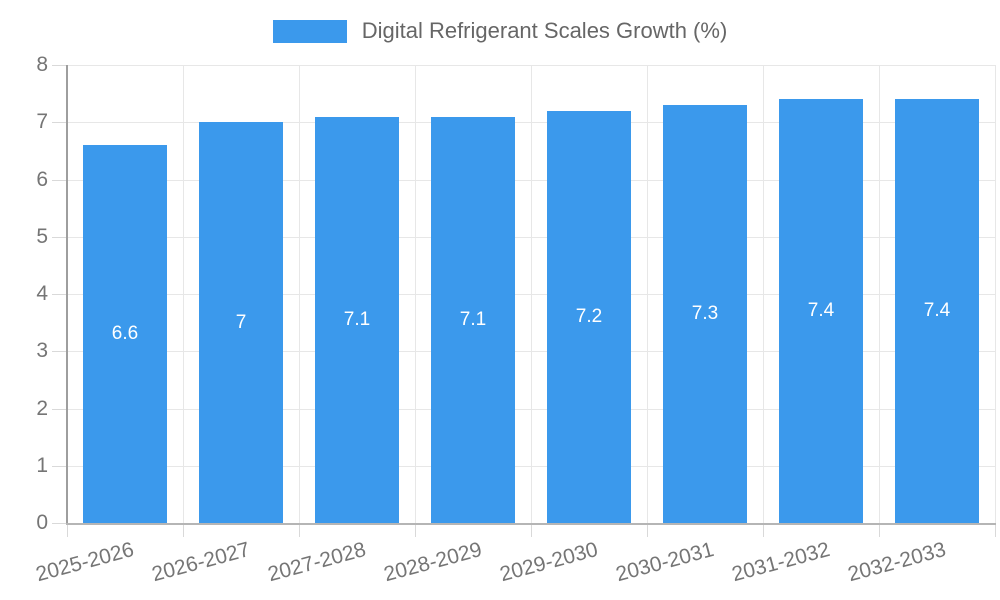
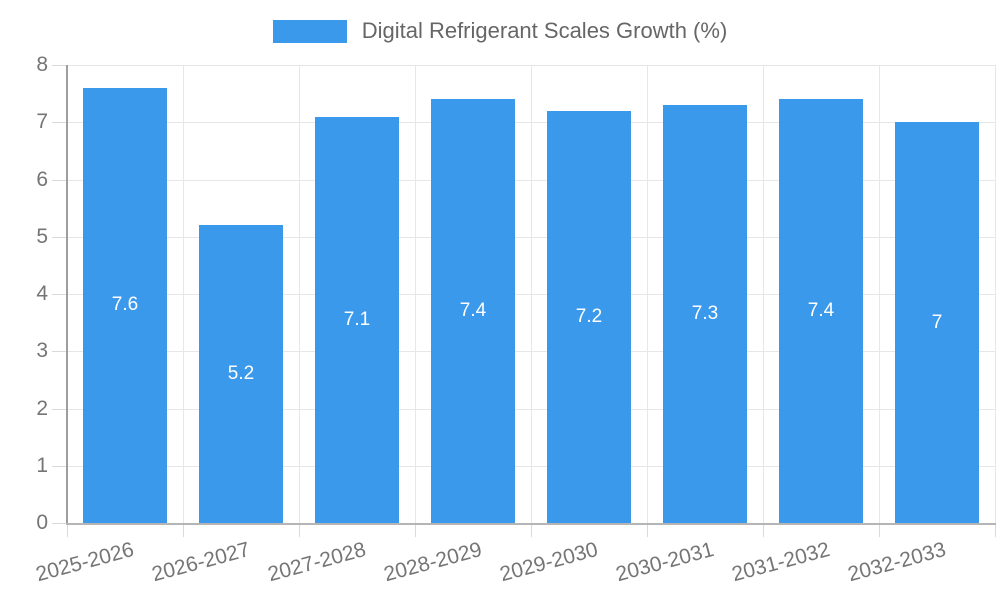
2025-2026: 6.6 -> 7.6
2026-2027: 7 -> 5.2
2028-2029: 7.1 -> 7.4
2032-2033: 7.4 -> 7
